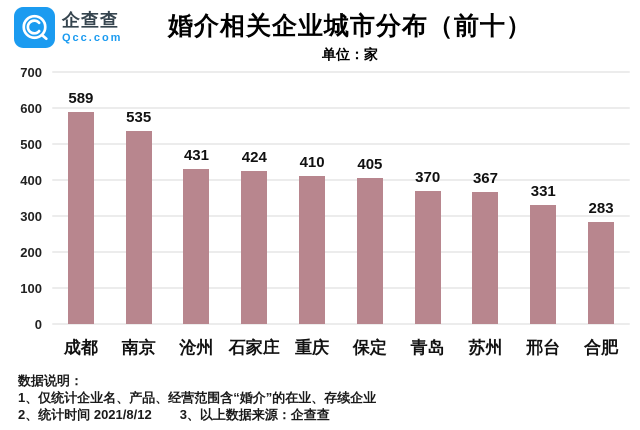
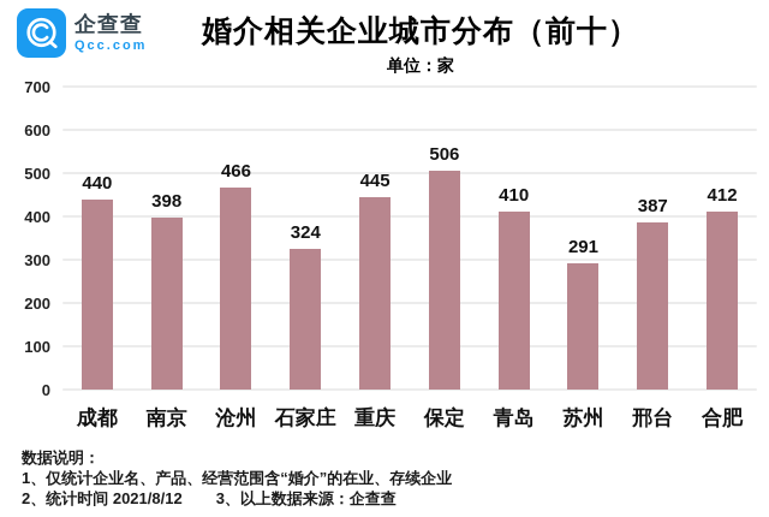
成都: 589 -> 440
南京: 535 -> 398
沧州: 431 -> 466
石家庄: 424 -> 324
重庆: 410 -> 445
保定: 405 -> 506
青岛: 370 -> 410
苏州: 367 -> 291
邢台: 331 -> 387
合肥: 283 -> 412
